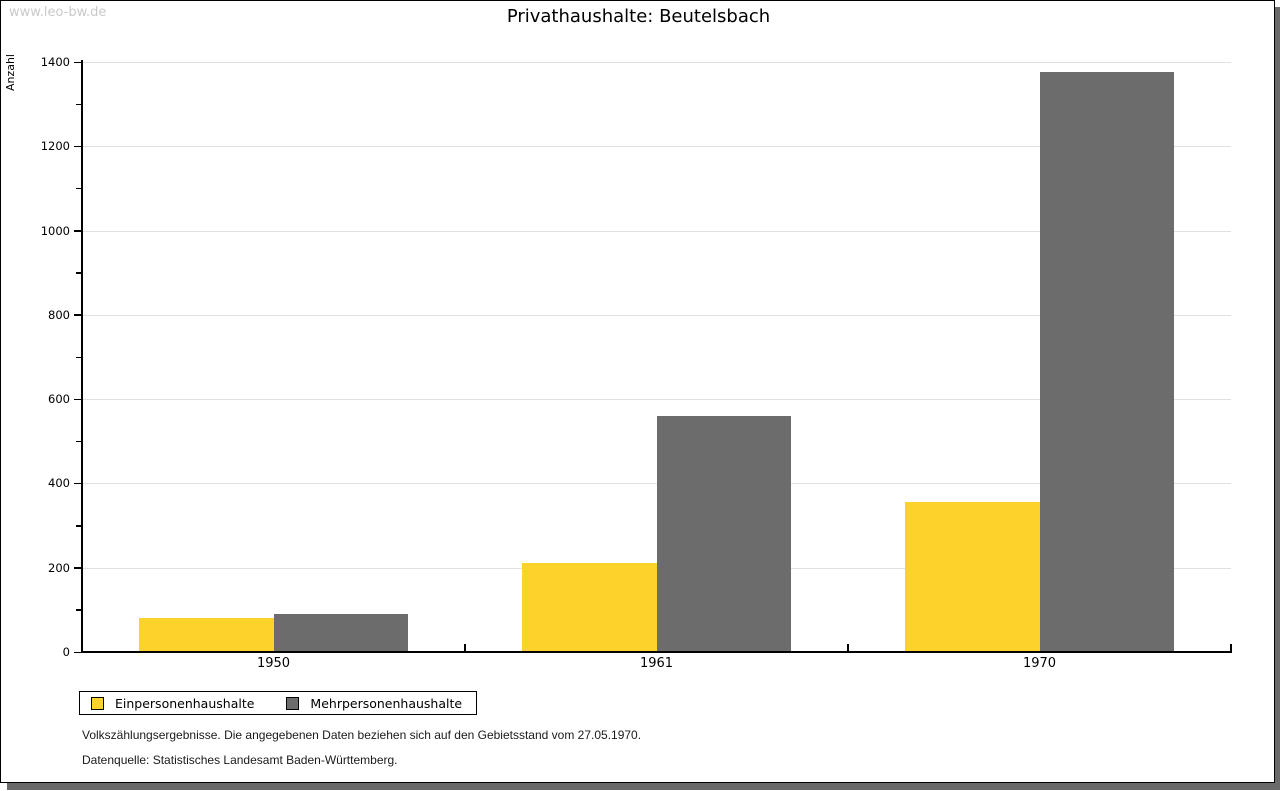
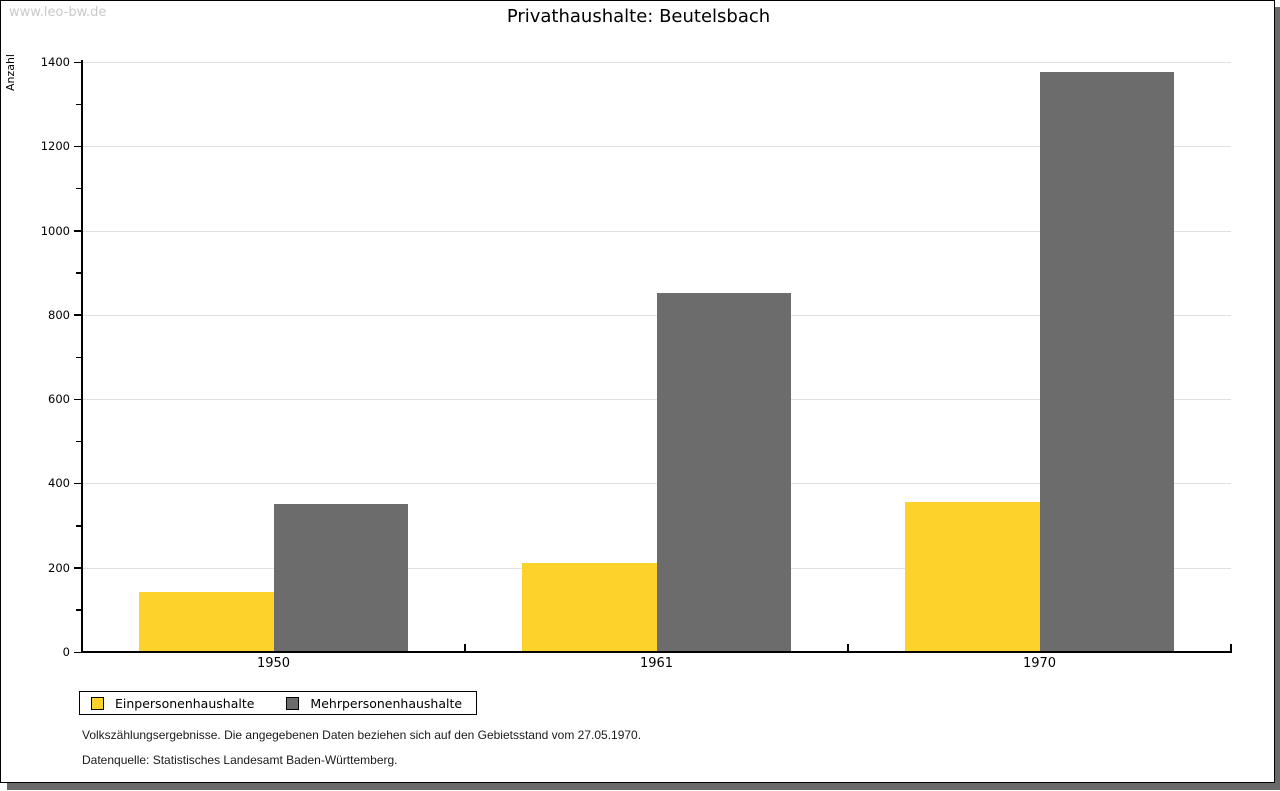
Einpersonenhaushalte/1950: 80 -> 140
Mehrpersonenhaushalte/1950: 90 -> 350
Mehrpersonenhaushalte/1961: 560 -> 850
